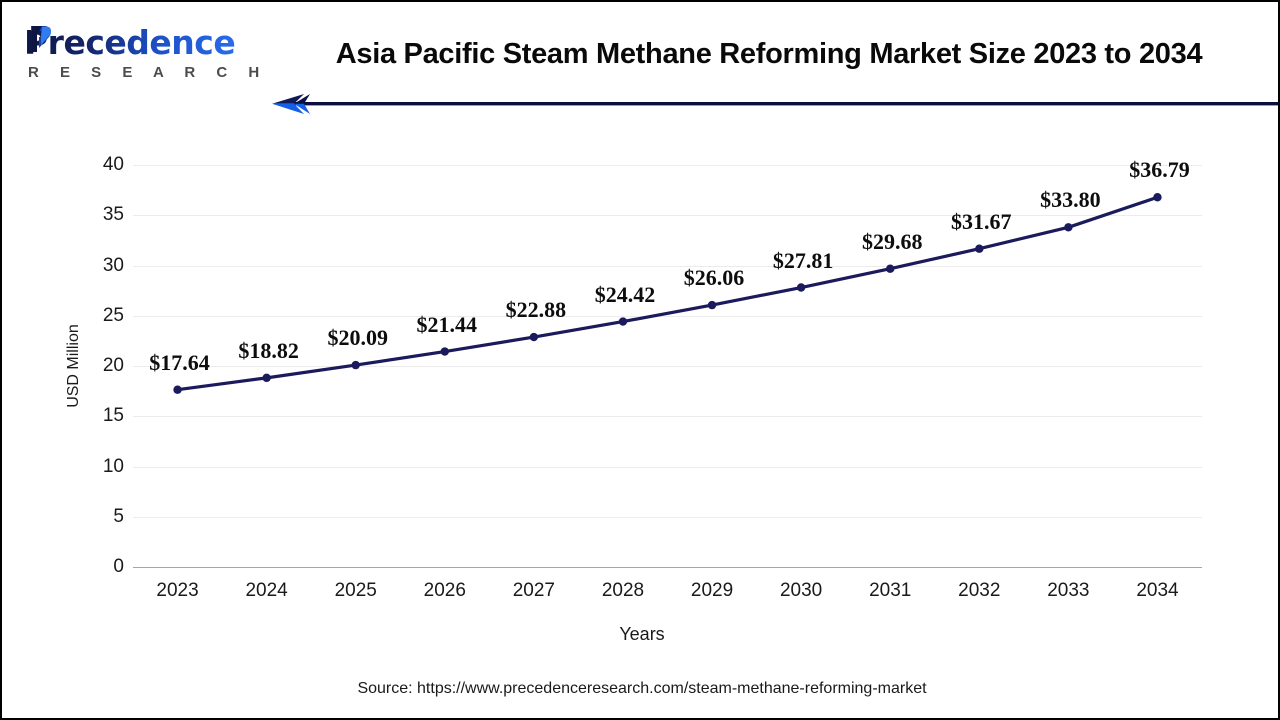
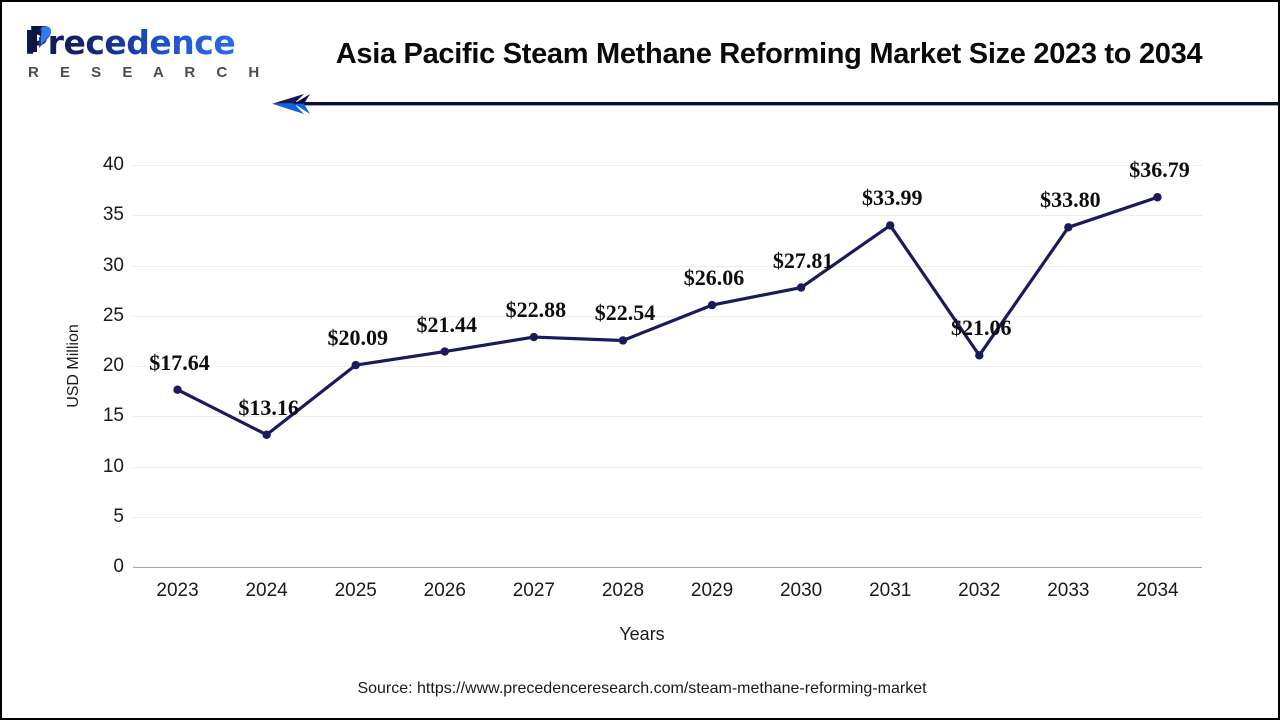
2024: $18.82 -> $13.16
2028: $24.42 -> $22.54
2031: $29.68 -> $33.99
2032: $31.67 -> $21.06
